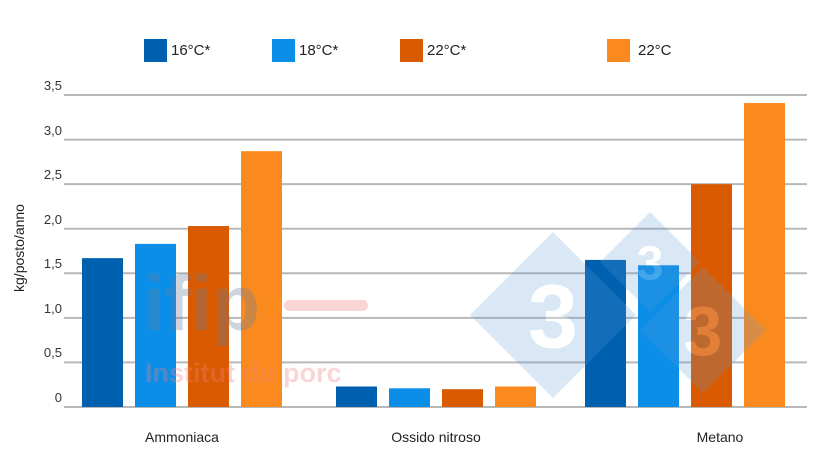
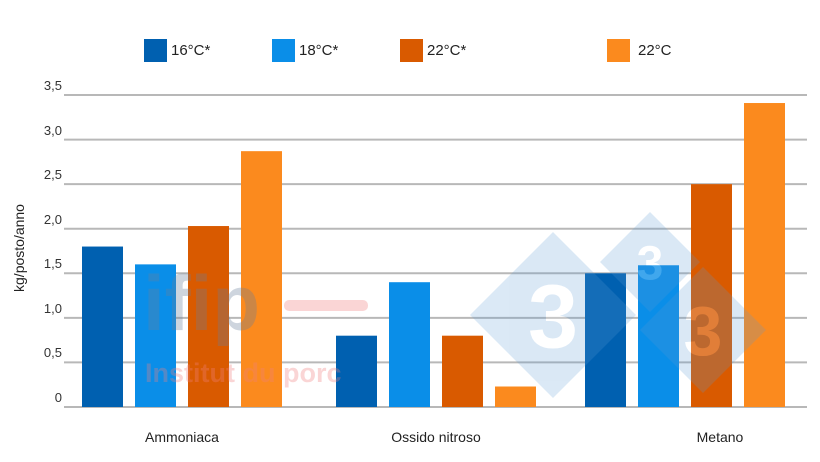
16°C*/Ammoniaca: 1,7 -> 1,8
18°C*/Ammoniaca: 1,8 -> 1,6
16°C*/Ossido nitroso: 0,2 -> 0,8
18°C*/Ossido nitroso: 0,2 -> 1,4
22°C*/Ossido nitroso: 0,2 -> 0,8
16°C*/Metano: 1,6 -> 1,5
